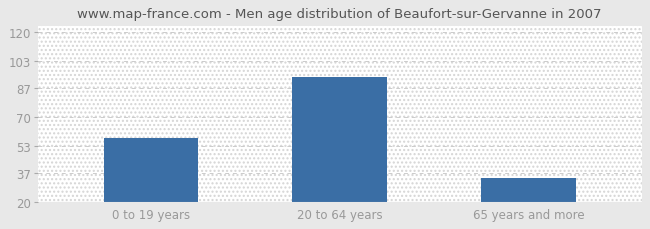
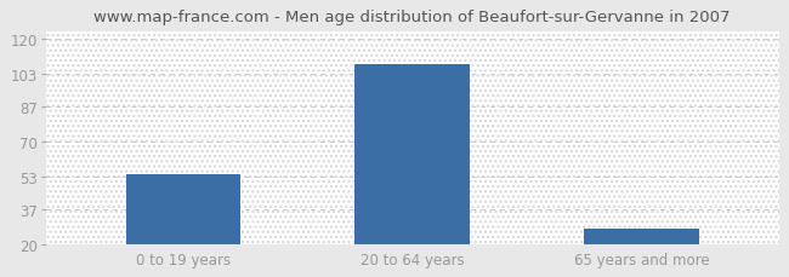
0 to 19 years: 58 -> 54
20 to 64 years: 94 -> 108
65 years and more: 34 -> 28
